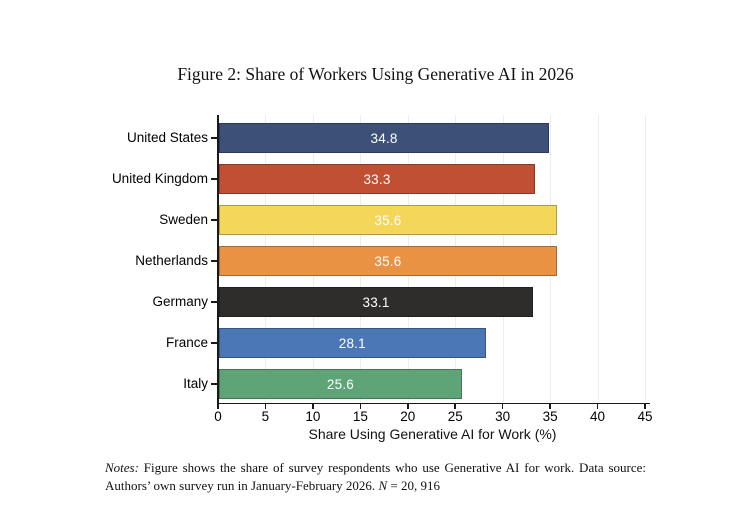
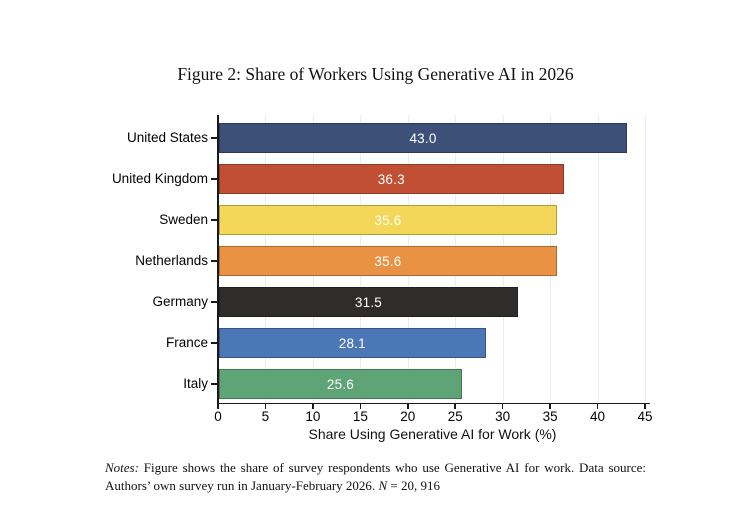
United States: 34.8 -> 43.0
United Kingdom: 33.3 -> 36.3
Germany: 33.1 -> 31.5
